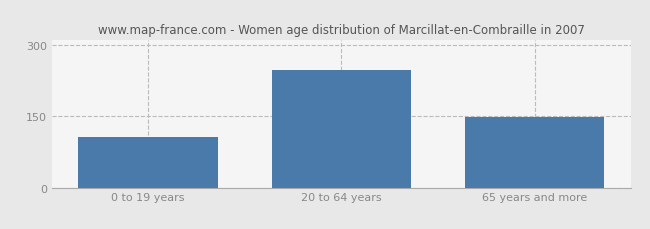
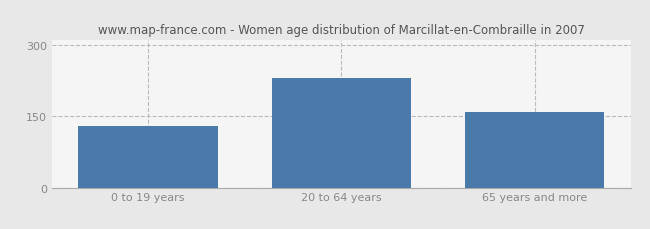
0 to 19 years: 106 -> 130
20 to 64 years: 247 -> 230
65 years and more: 148 -> 160
